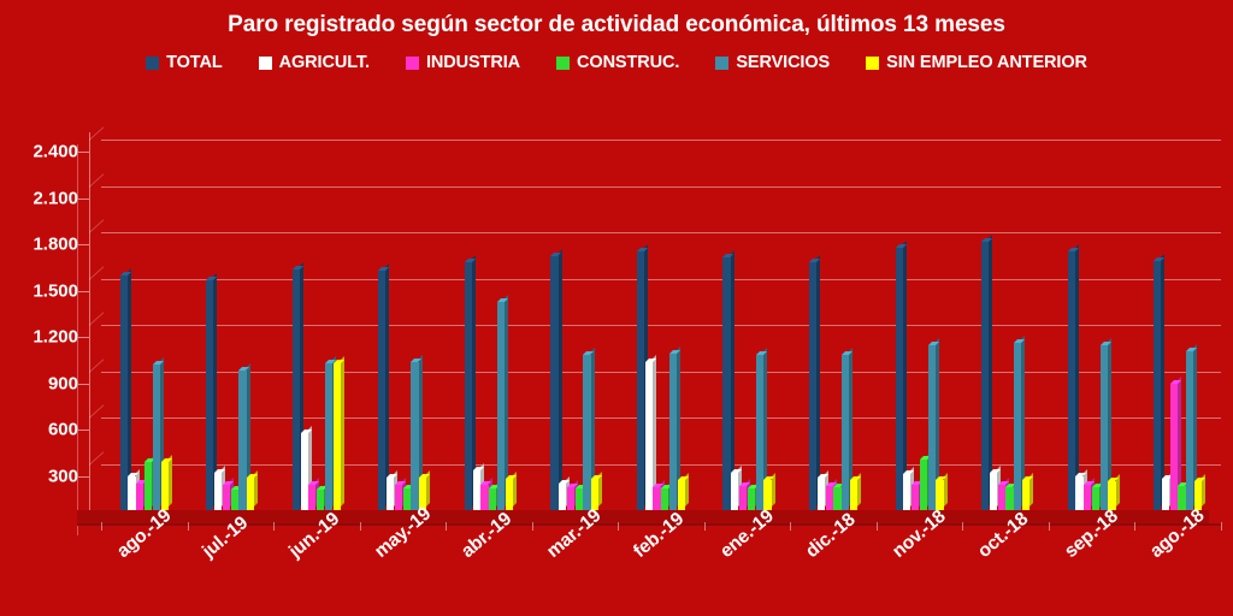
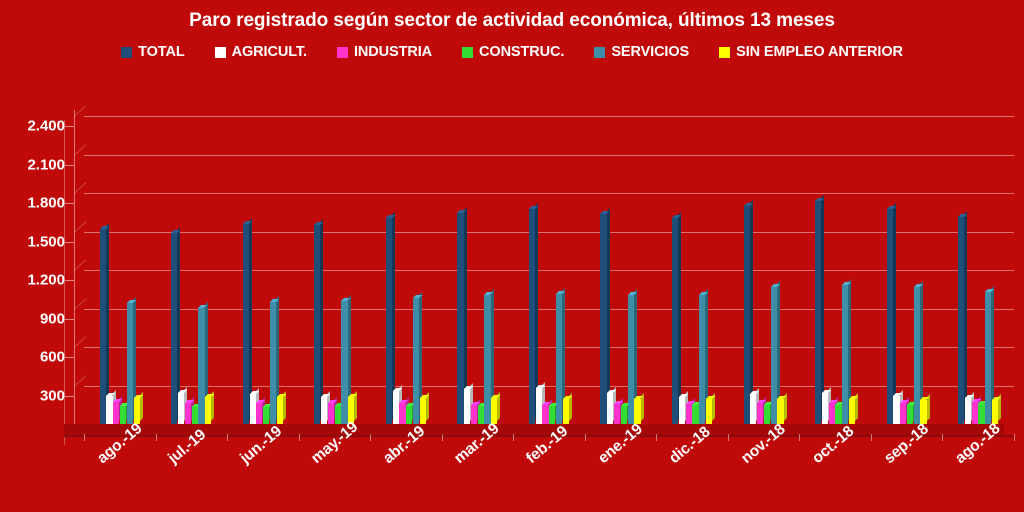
CONSTRUC./ago.-19: 310 -> 140
SIN EMPLEO ANTERIOR/ago.-19: 310 -> 200
AGRICULT./jun.-19: 500 -> 230
SIN EMPLEO ANTERIOR/jun.-19: 950 -> 210
SERVICIOS/abr.-19: 1350 -> 980
AGRICULT./mar.-19: 170 -> 280
AGRICULT./feb.-19: 960 -> 280
CONSTRUC./nov.-18: 330 -> 150
INDUSTRIA/ago.-18: 820 -> 170
